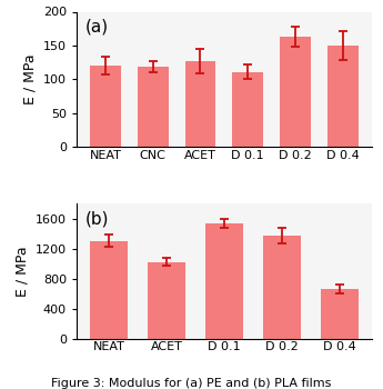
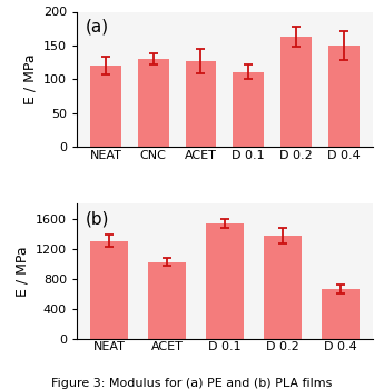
CNC: 118 -> 130
